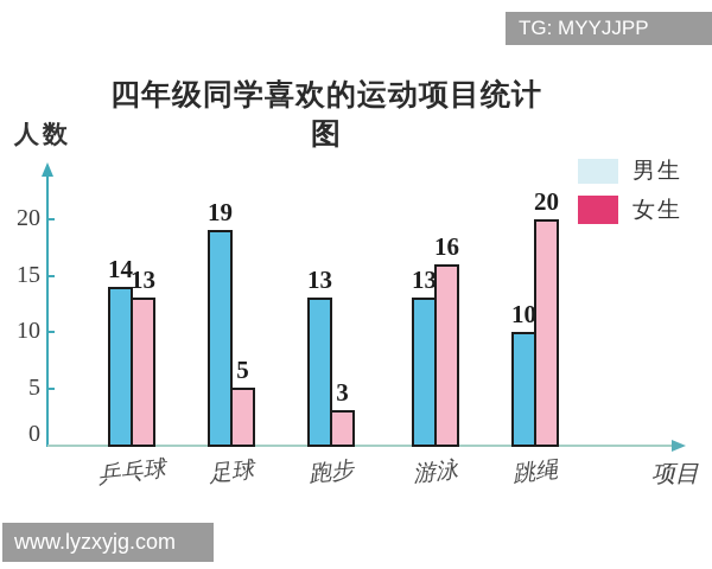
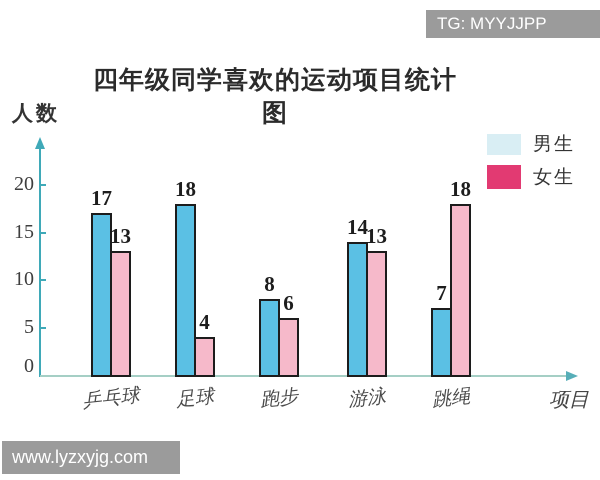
男生/乒乓球: 14 -> 17
男生/足球: 19 -> 18
女生/足球: 5 -> 4
男生/跑步: 13 -> 8
女生/跑步: 3 -> 6
男生/游泳: 13 -> 14
女生/游泳: 16 -> 13
男生/跳绳: 10 -> 7
女生/跳绳: 20 -> 18
